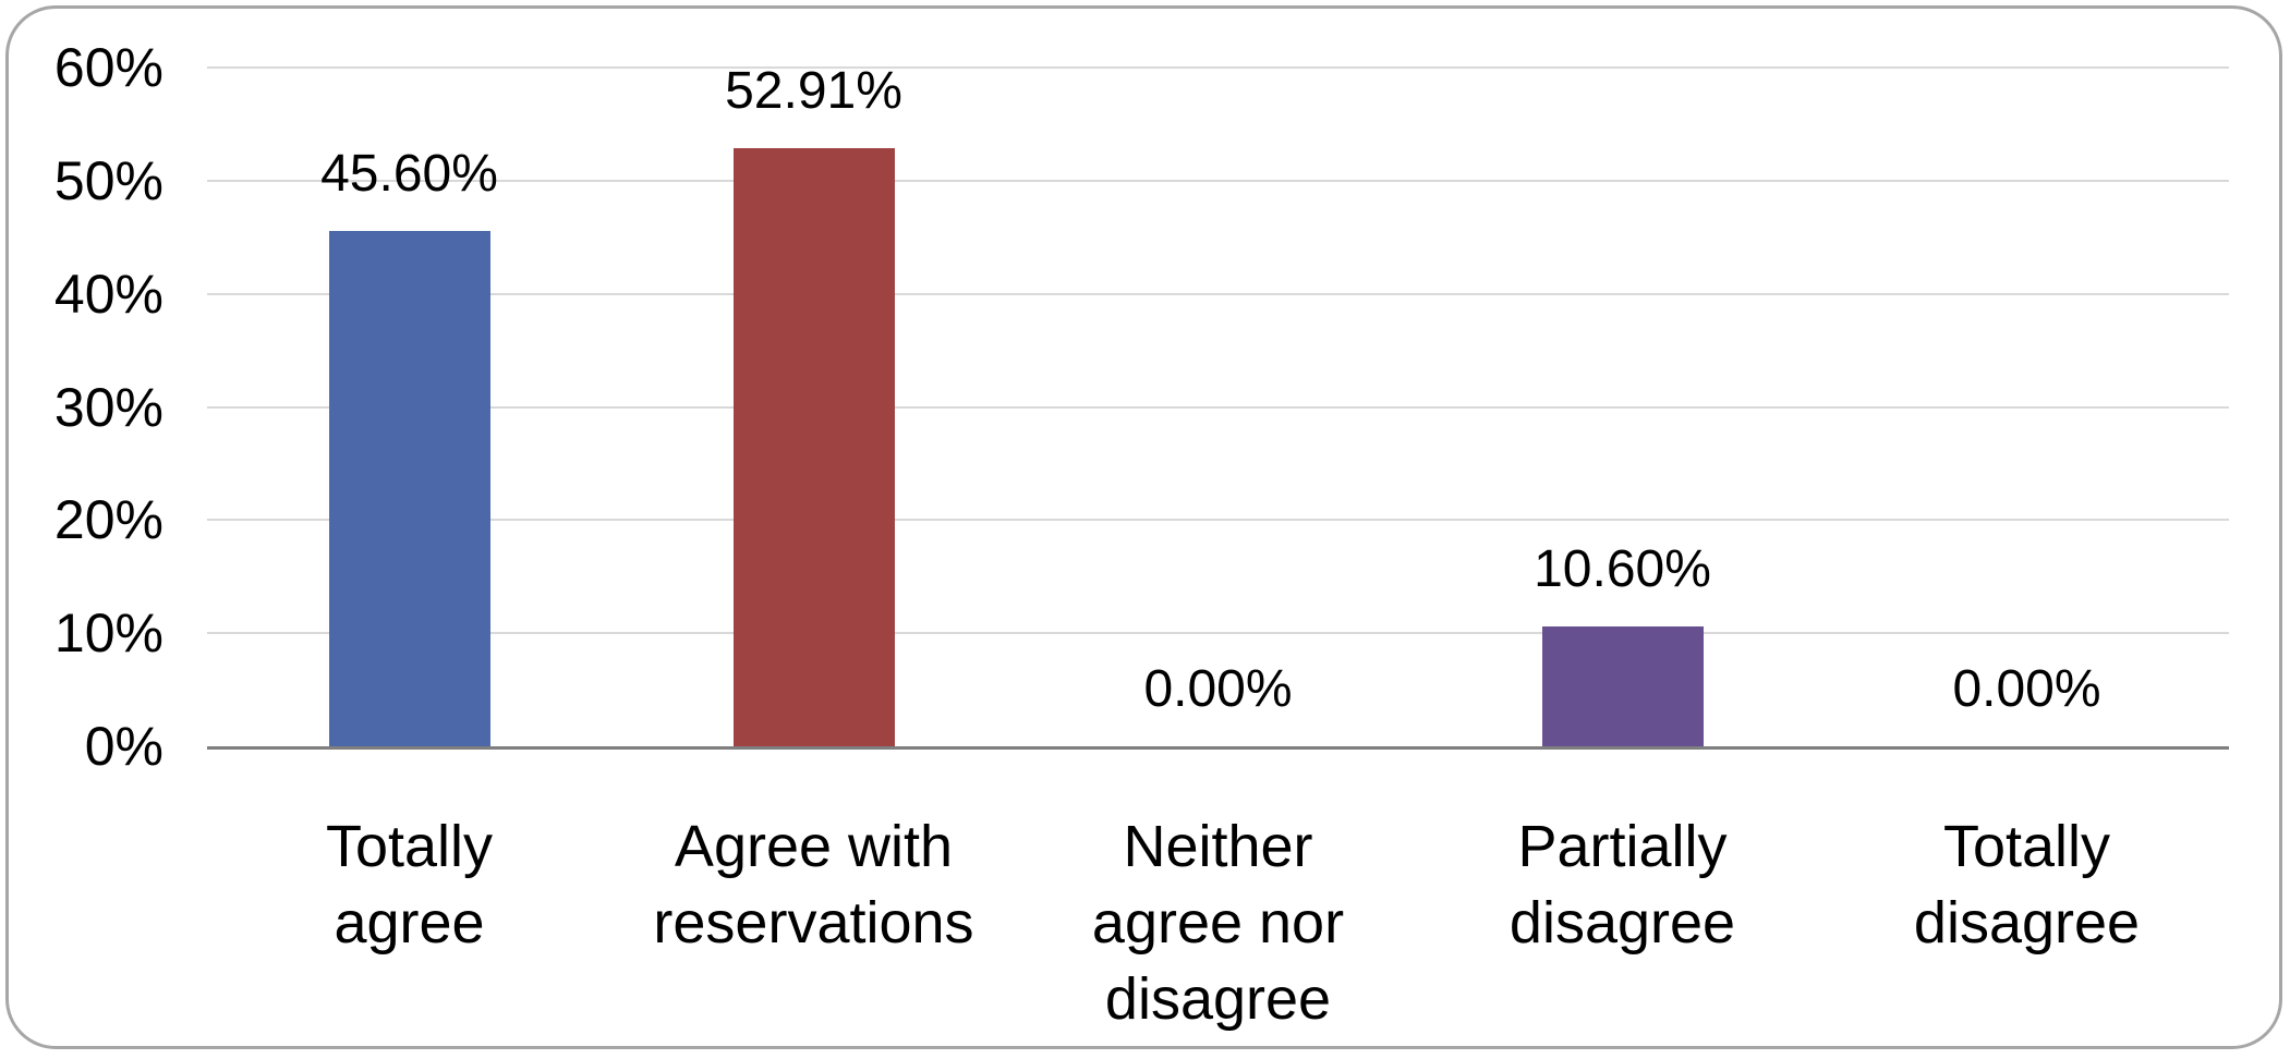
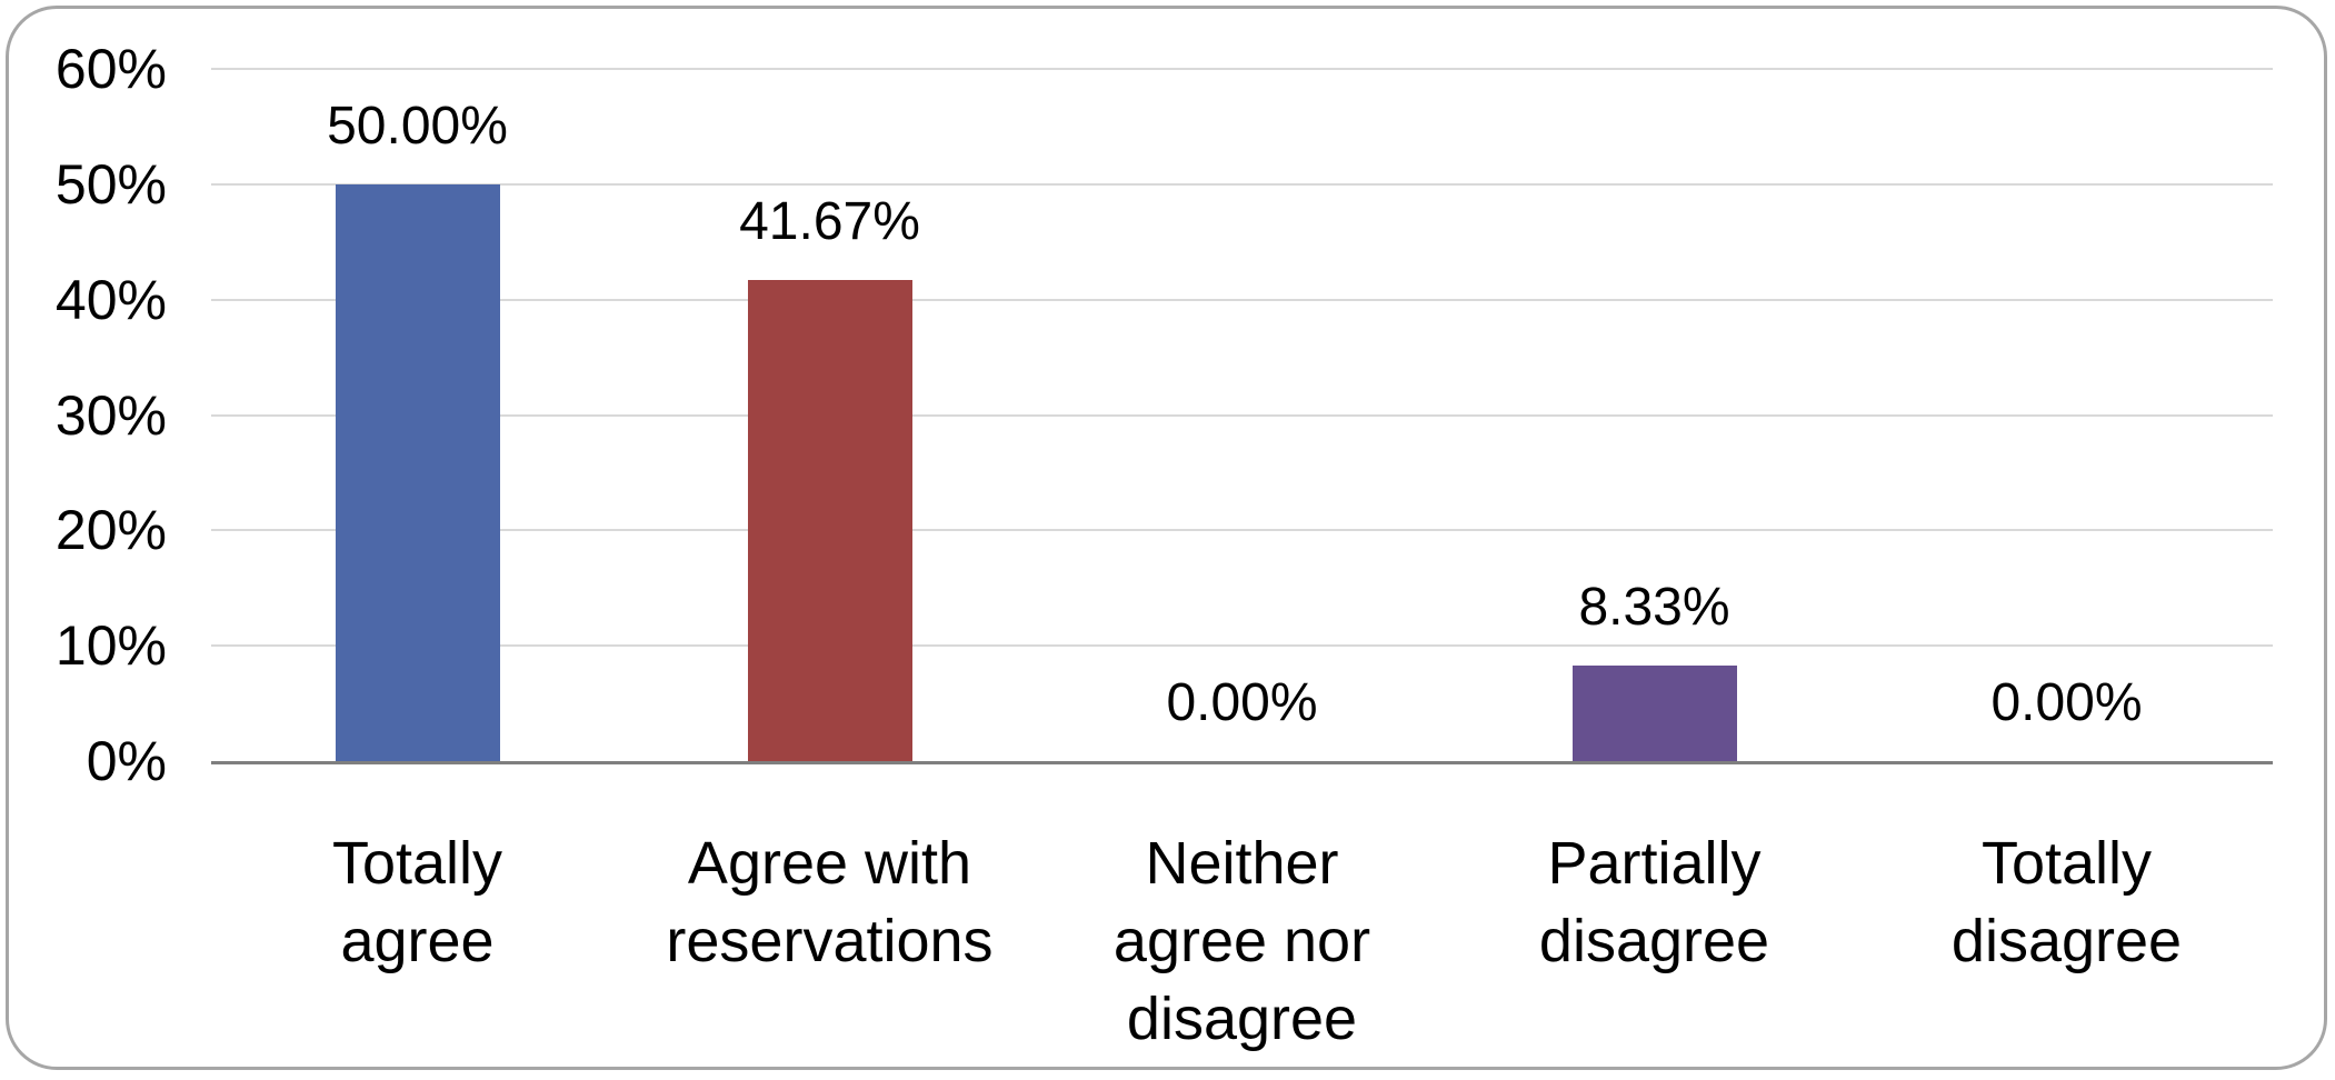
Totally agree: 45.60% -> 50.00%
Agree with reservations: 52.91% -> 41.67%
Partially disagree: 10.60% -> 8.33%
